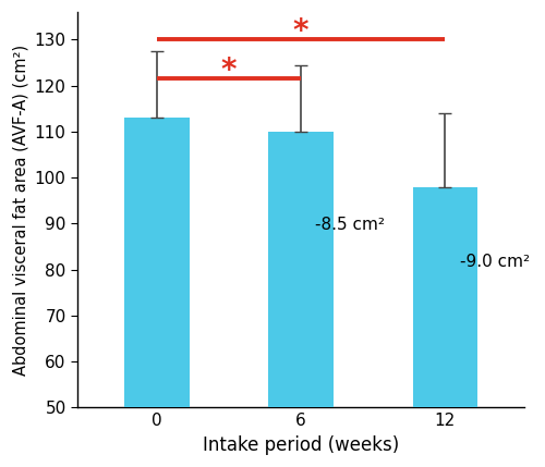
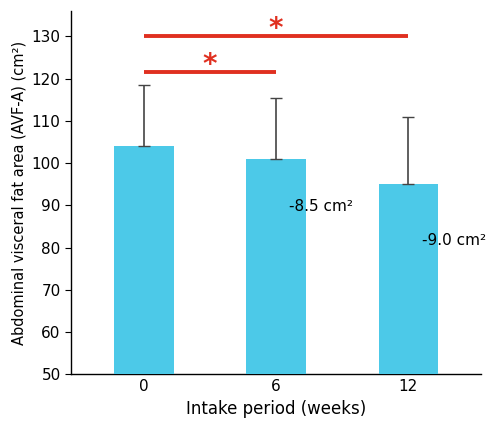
0: 113 -> 104
6: 110 -> 101
12: 98 -> 95
